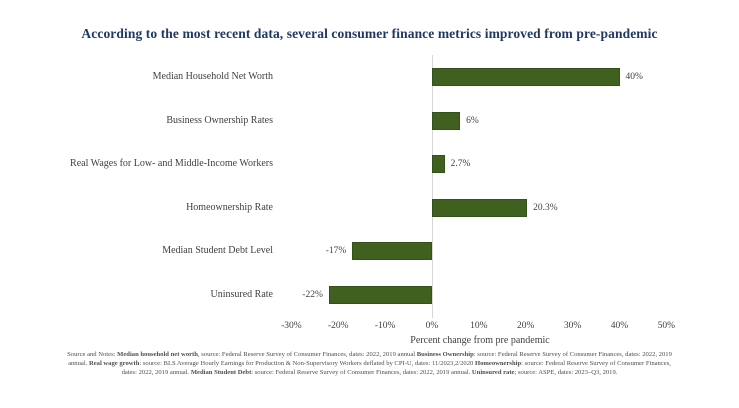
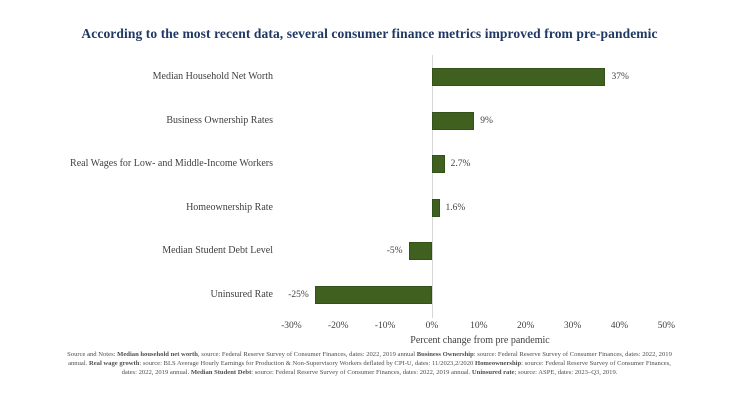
Median Household Net Worth: 40% -> 37%
Business Ownership Rates: 6% -> 9%
Homeownership Rate: 20.3% -> 1.6%
Median Student Debt Level: -17% -> -5%
Uninsured Rate: -22% -> -25%
